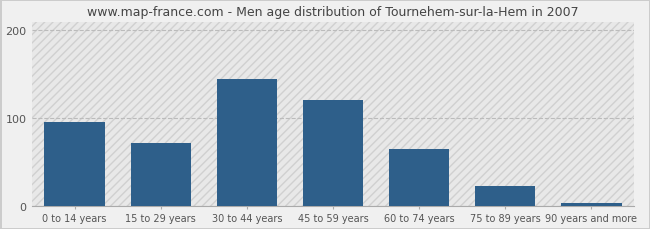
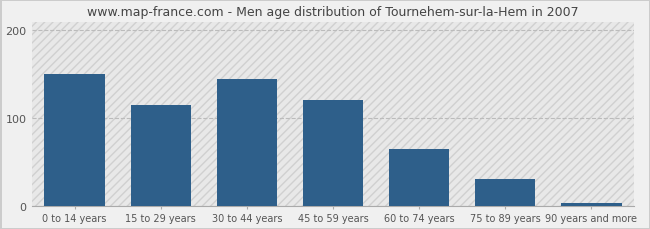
0 to 14 years: 96 -> 150
15 to 29 years: 72 -> 115
75 to 89 years: 22 -> 30
